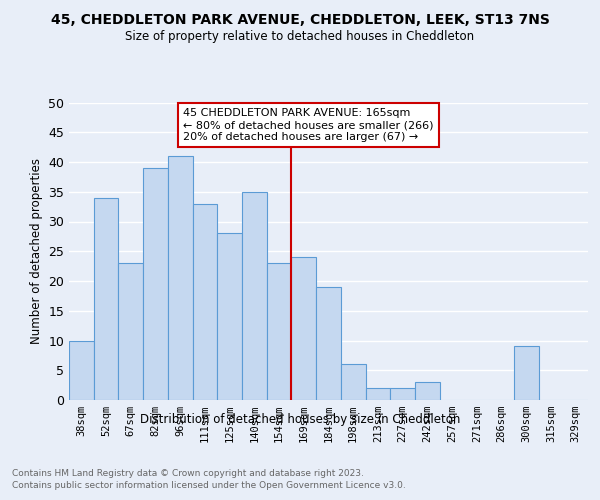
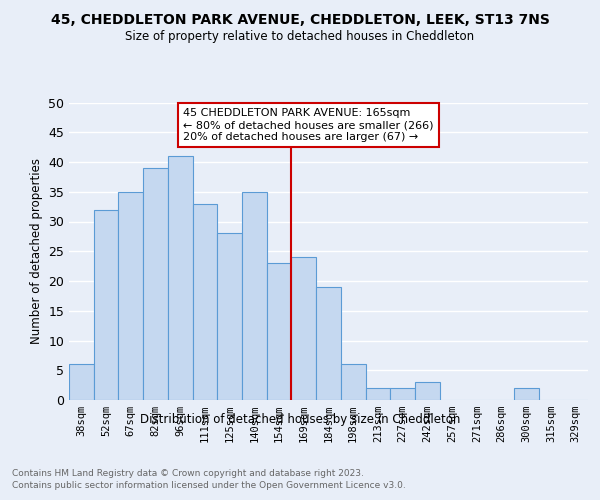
38sqm: 10 -> 6
52sqm: 34 -> 32
67sqm: 23 -> 35
300sqm: 9 -> 2
